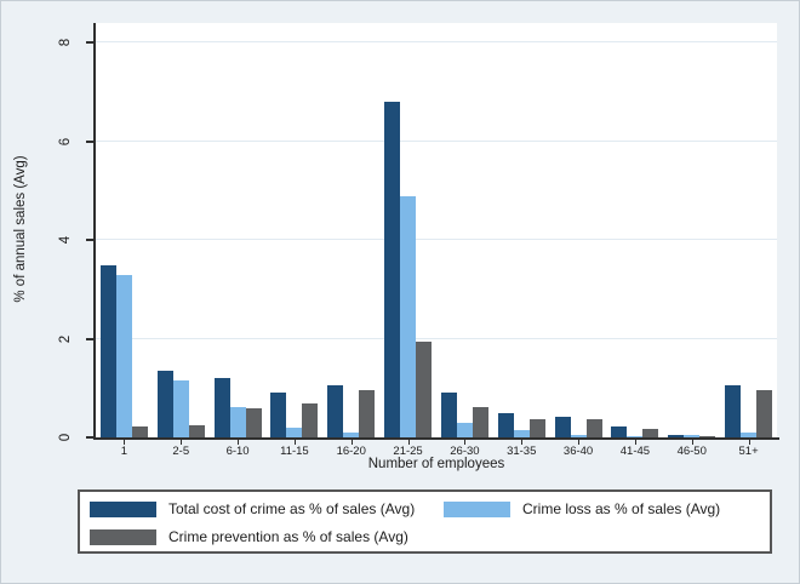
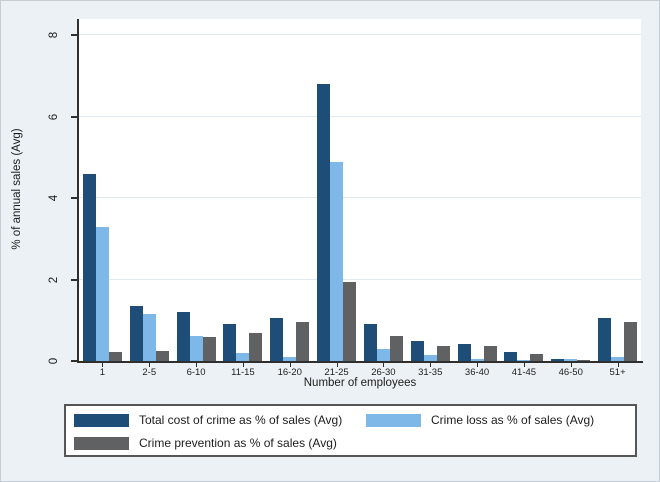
Total cost of crime as % of sales (Avg)/1: 3.5 -> 4.6
